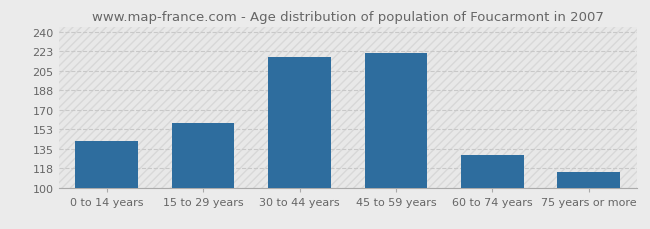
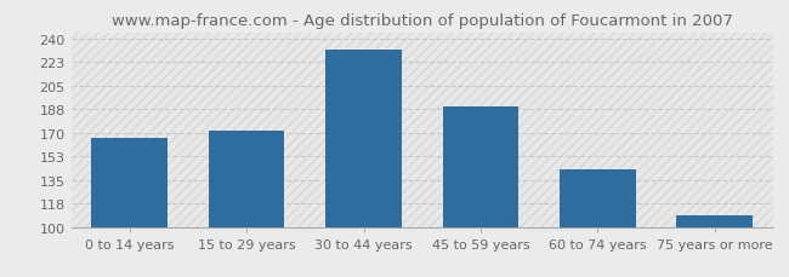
0 to 14 years: 142 -> 166
15 to 29 years: 158 -> 172
30 to 44 years: 218 -> 232
45 to 59 years: 221 -> 190
60 to 74 years: 129 -> 143
75 years or more: 114 -> 109
